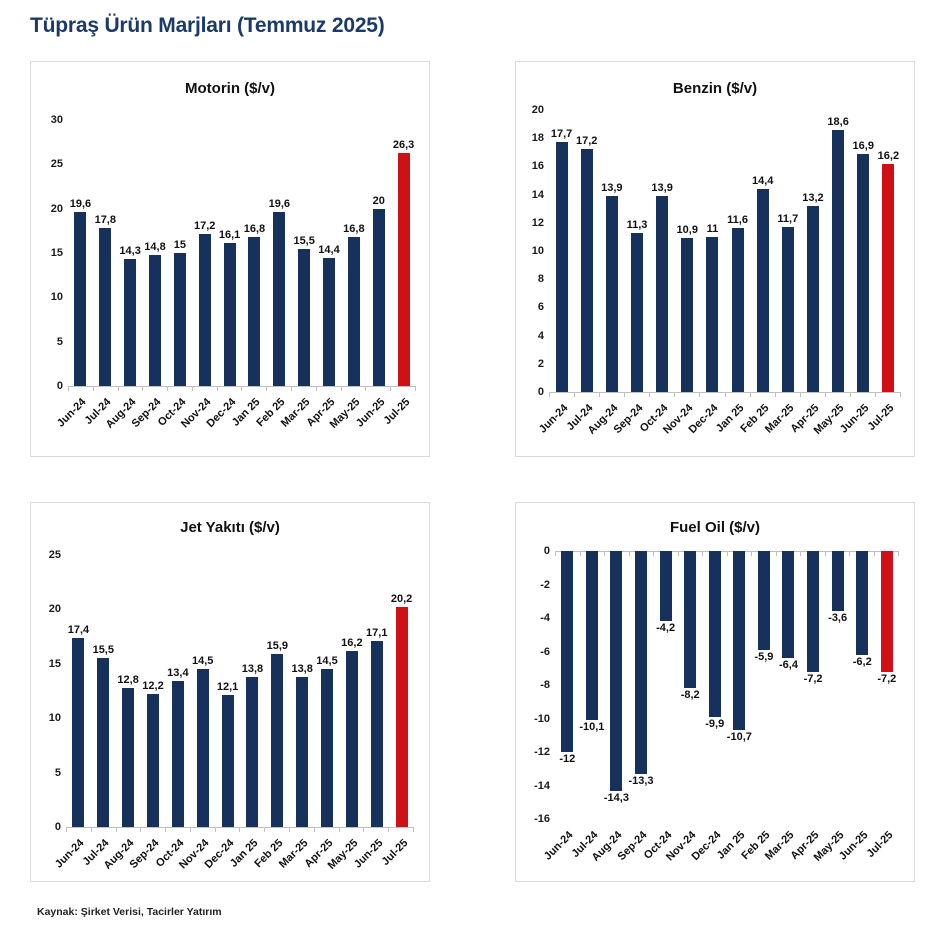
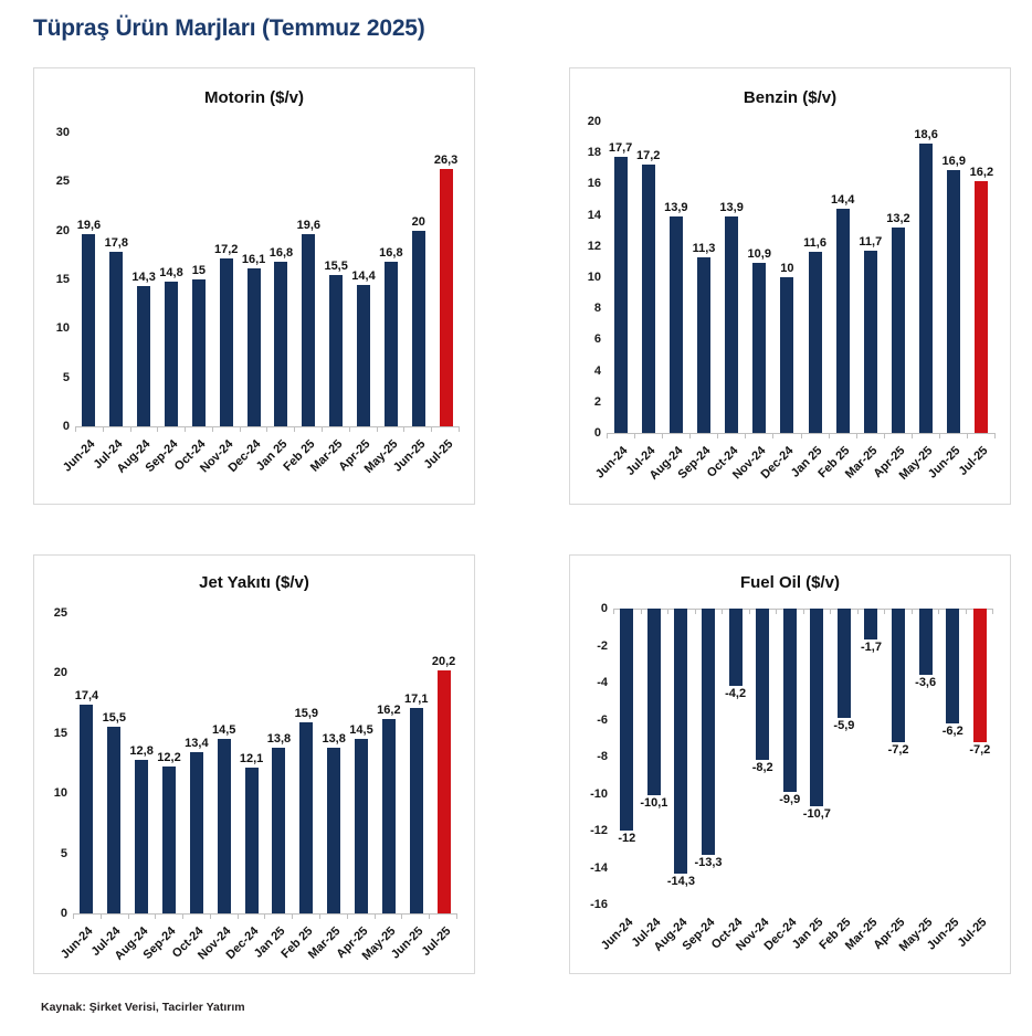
Benzin ($/v)/Dec-24: 11 -> 10
Fuel Oil ($/v)/Mar-25: -6,4 -> -1,7
